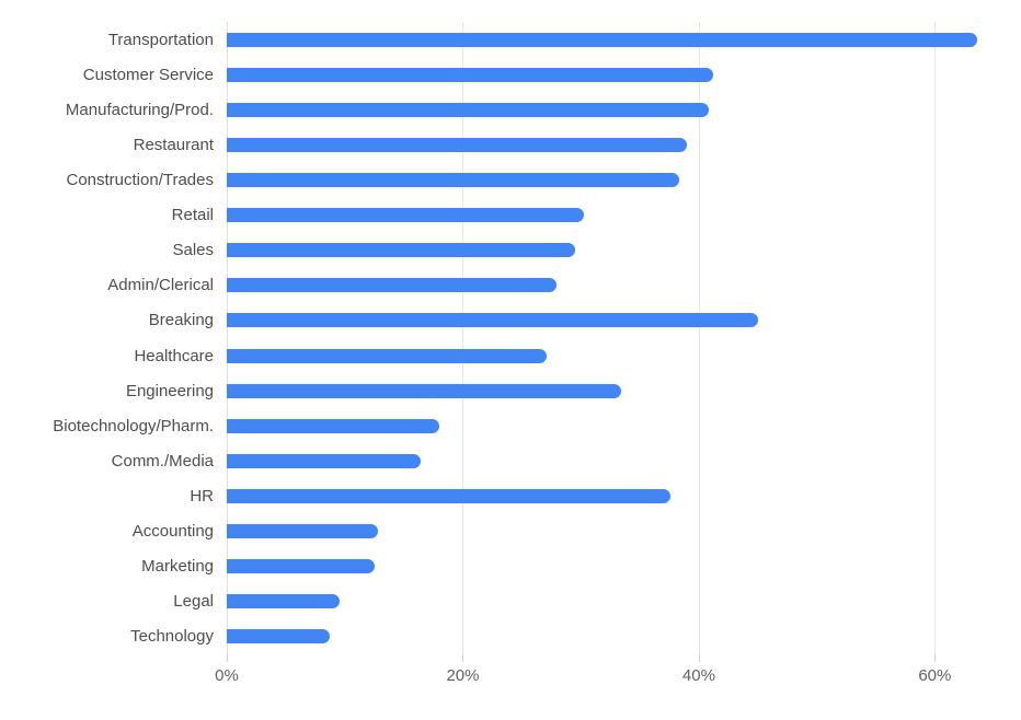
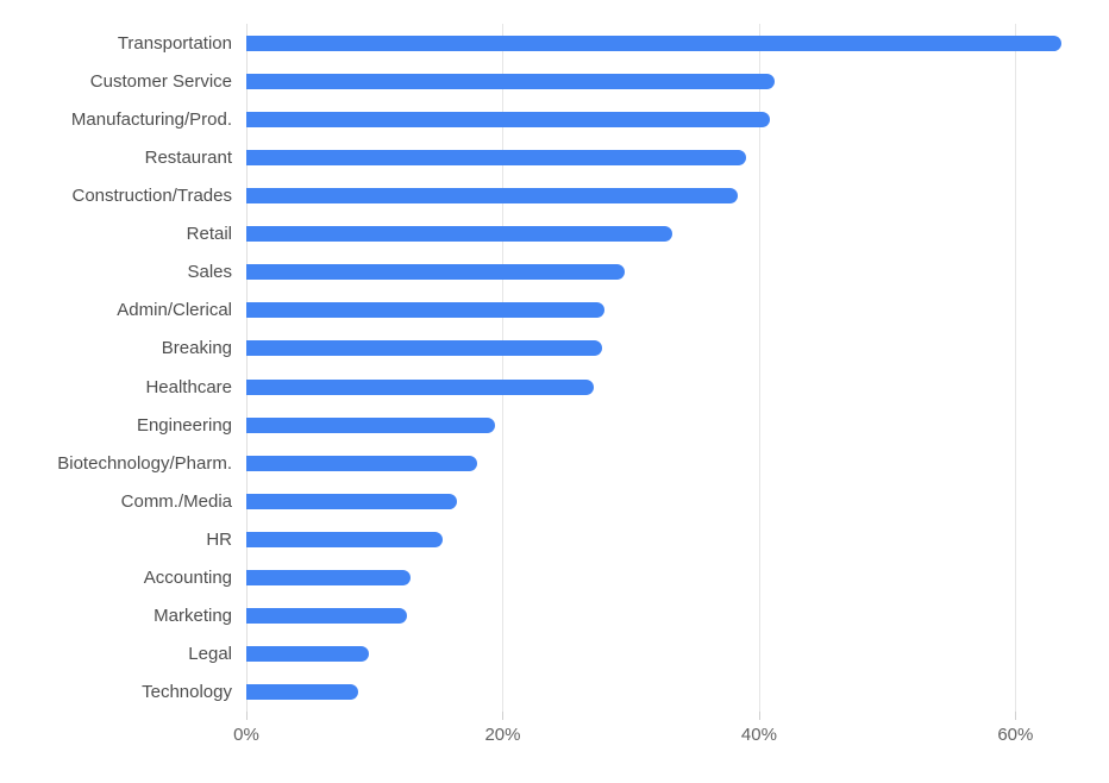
Retail: 30.3% -> 33.2%
Breaking: 45.0% -> 27.8%
Engineering: 33.4% -> 19.4%
HR: 37.6% -> 15.3%
